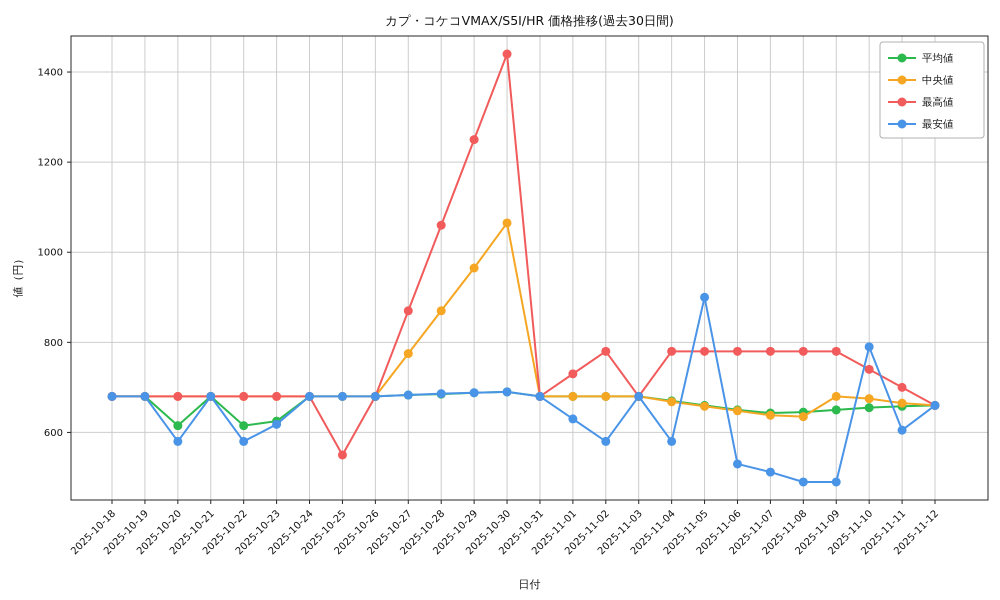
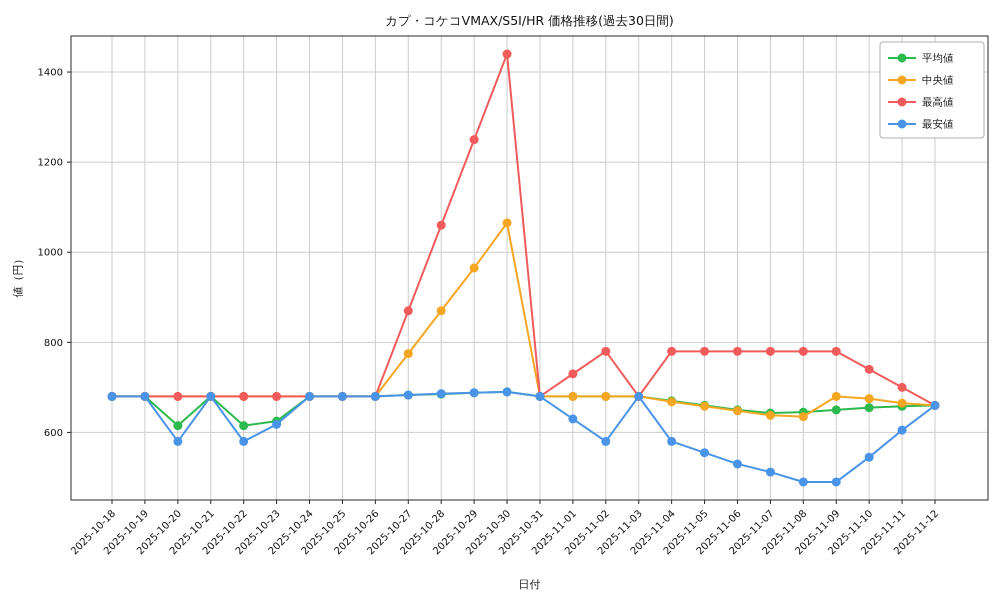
最高値/2025-10-25: 550 -> 680
最安値/2025-11-05: 900 -> 560
最安値/2025-11-10: 790 -> 540
